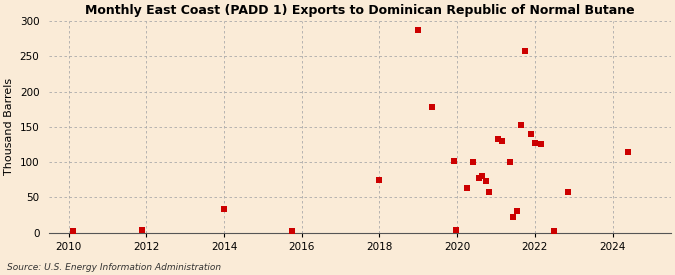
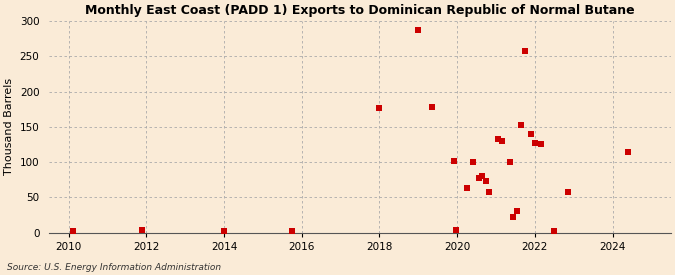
2014: 34 -> 2
2018: 74 -> 177
